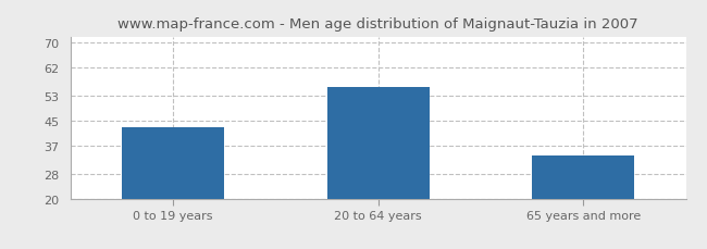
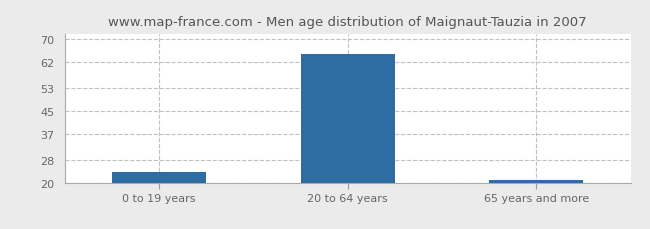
0 to 19 years: 43 -> 24
20 to 64 years: 56 -> 65
65 years and more: 34 -> 21
